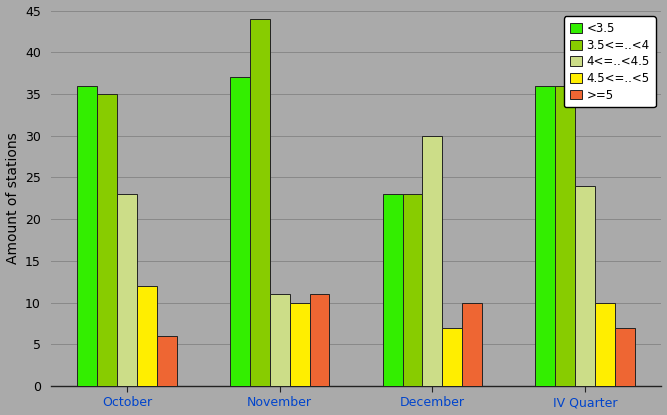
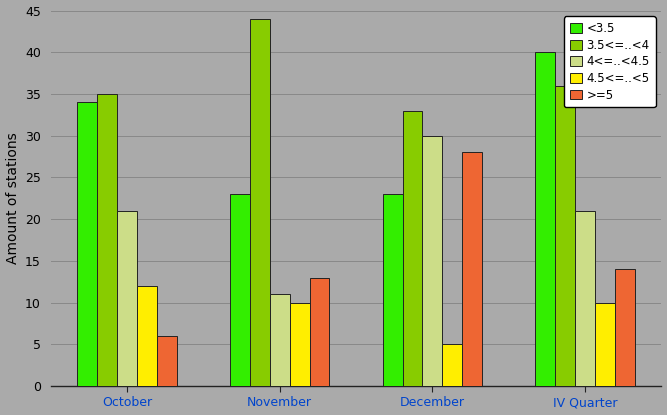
<3.5/October: 36 -> 34
4<=..<4.5/October: 23 -> 21
<3.5/November: 37 -> 23
>=5/November: 11 -> 13
3.5<=..<4/December: 23 -> 33
4.5<=..<5/December: 7 -> 5
>=5/December: 10 -> 28
<3.5/IV Quarter: 36 -> 40
4<=..<4.5/IV Quarter: 24 -> 21
>=5/IV Quarter: 7 -> 14
